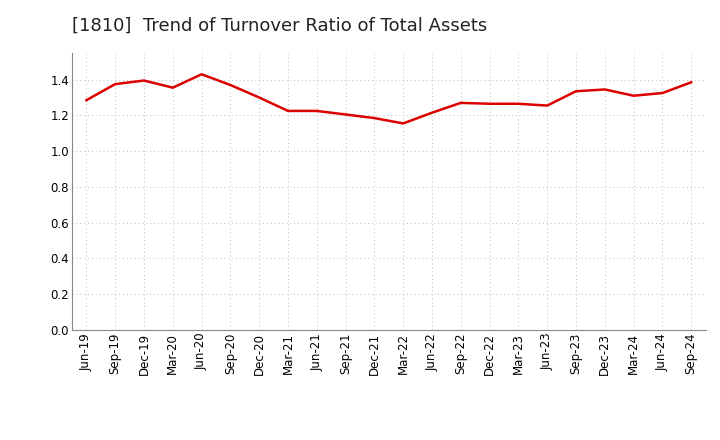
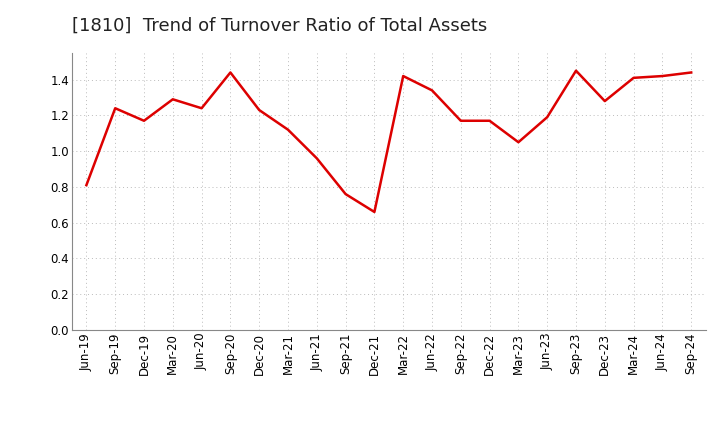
Jun-19: 1.28 -> 0.81
Sep-19: 1.38 -> 1.24
Dec-19: 1.40 -> 1.17
Mar-20: 1.35 -> 1.29
Jun-20: 1.43 -> 1.24
Sep-20: 1.37 -> 1.44
Dec-20: 1.30 -> 1.23
Mar-21: 1.23 -> 1.12
Jun-21: 1.23 -> 0.96
Sep-21: 1.21 -> 0.76
Dec-21: 1.19 -> 0.66
Mar-22: 1.16 -> 1.42
Jun-22: 1.22 -> 1.34
Sep-22: 1.27 -> 1.17
Dec-22: 1.26 -> 1.17
Mar-23: 1.26 -> 1.05
Jun-23: 1.25 -> 1.19
Sep-23: 1.33 -> 1.45
Dec-23: 1.34 -> 1.28
Mar-24: 1.31 -> 1.41
Jun-24: 1.32 -> 1.42
Sep-24: 1.39 -> 1.44
